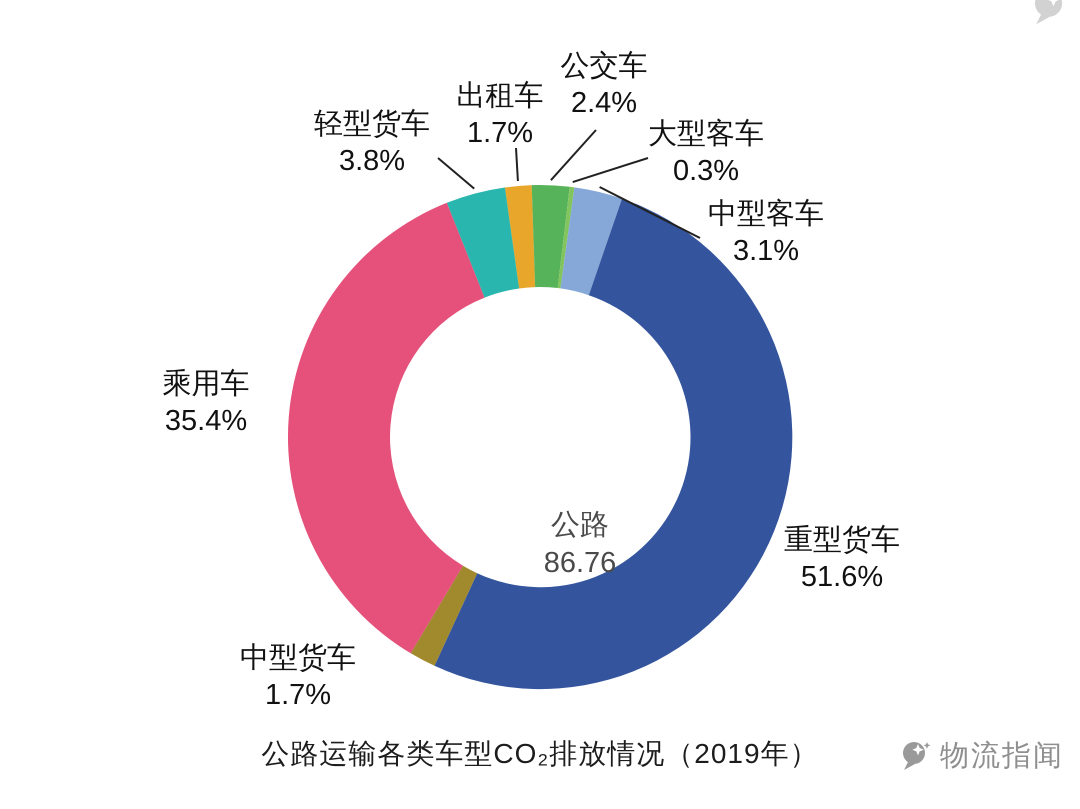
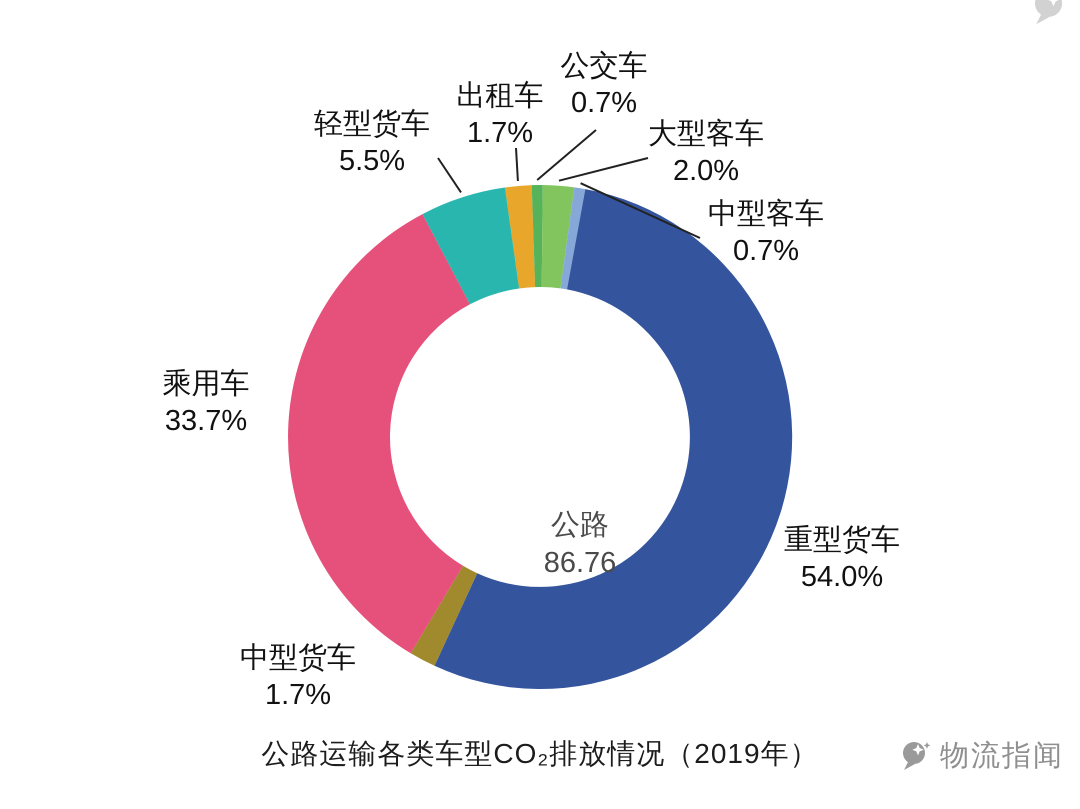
公交车: 2.4% -> 0.7%
大型客车: 0.3% -> 2.0%
中型客车: 3.1% -> 0.7%
重型货车: 51.6% -> 54.0%
乘用车: 35.4% -> 33.7%
轻型货车: 3.8% -> 5.5%
